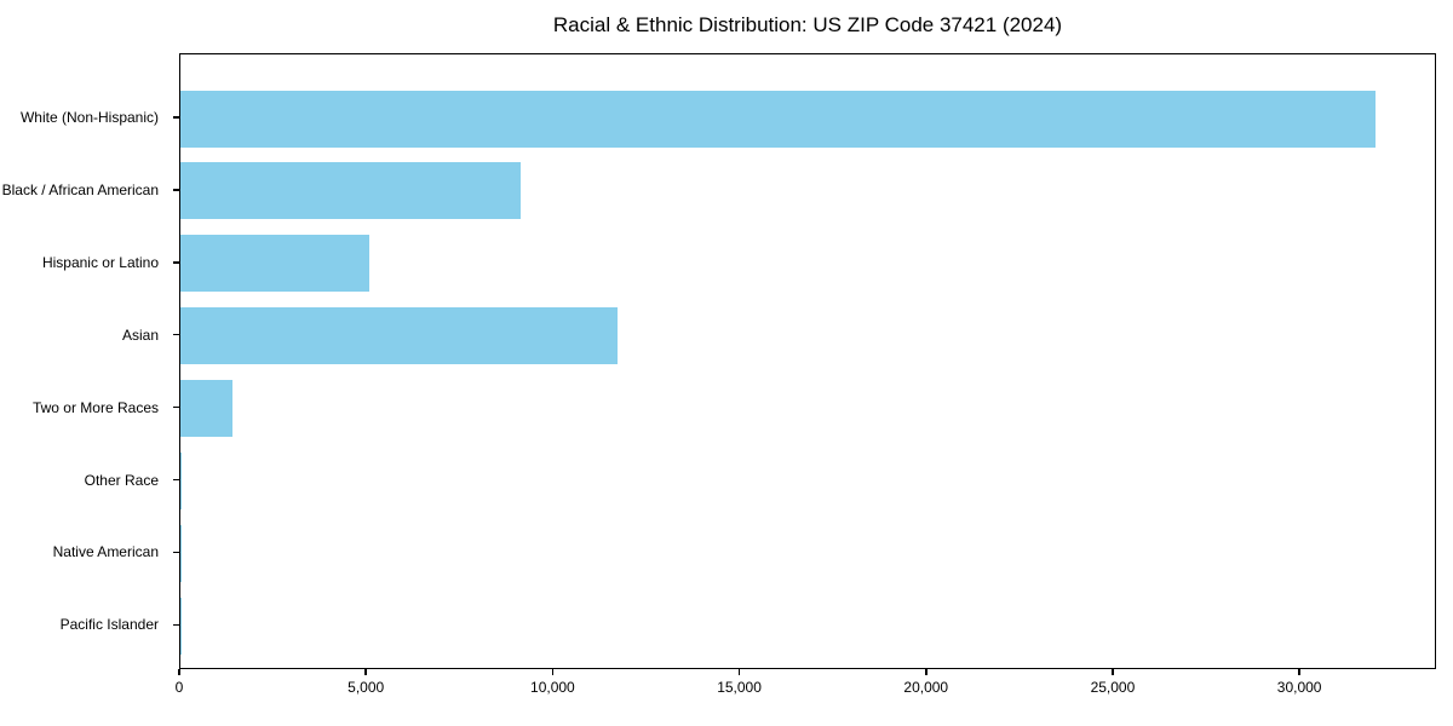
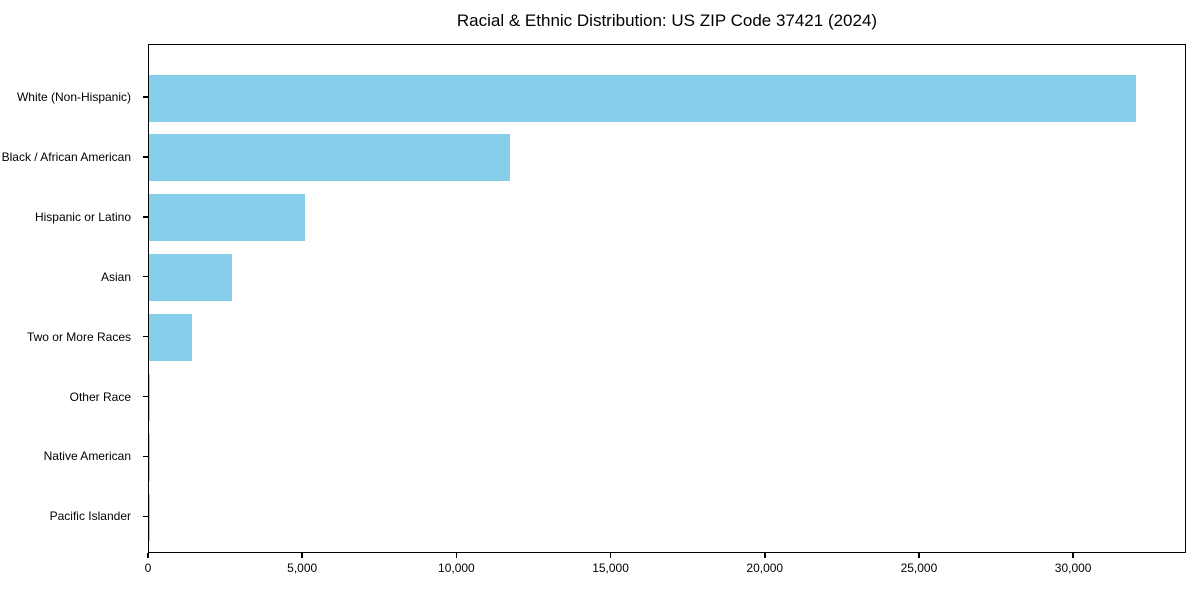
Black / African American: 9100 -> 11700
Asian: 11700 -> 2700
